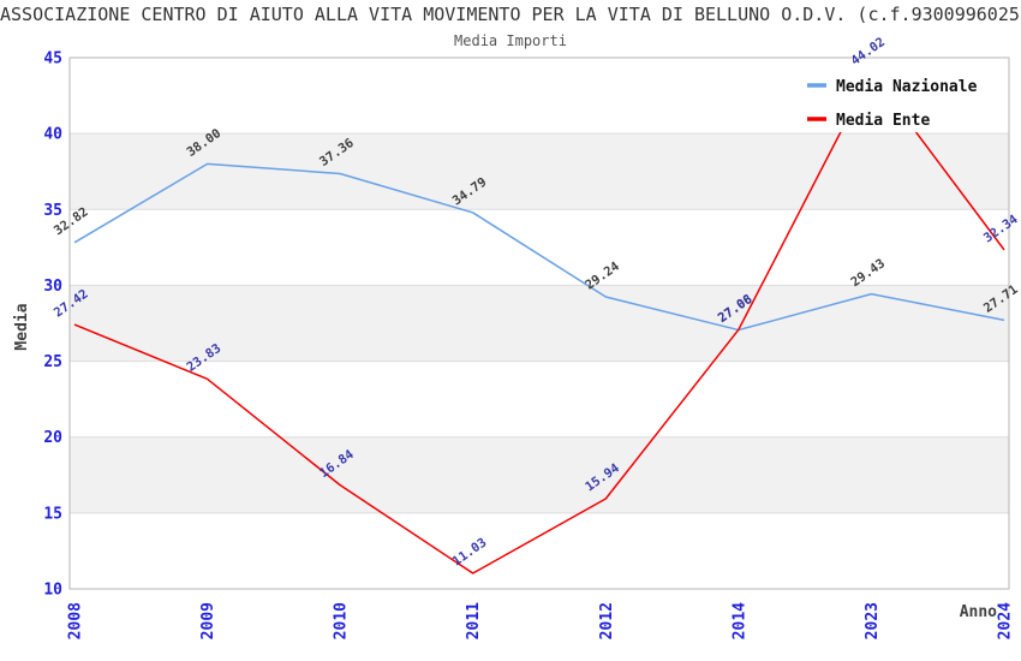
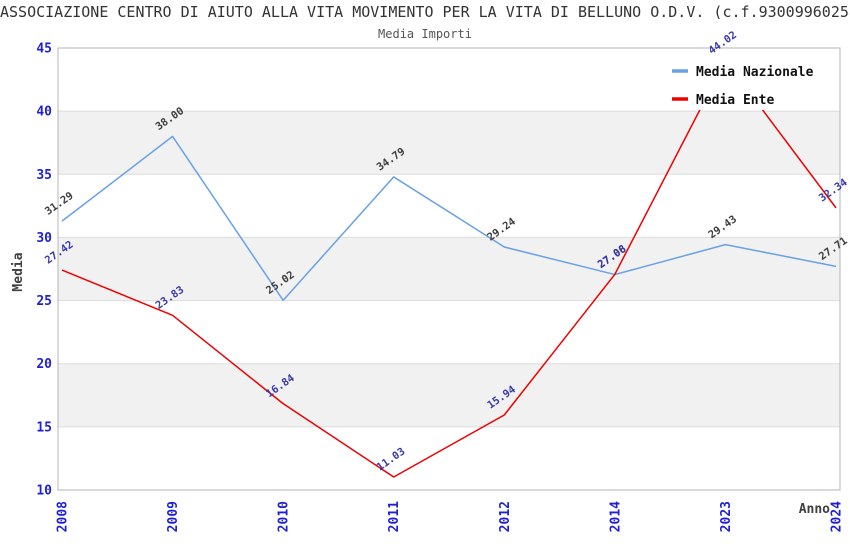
Media Nazionale/2008: 32.82 -> 31.29
Media Nazionale/2010: 37.36 -> 25.02
